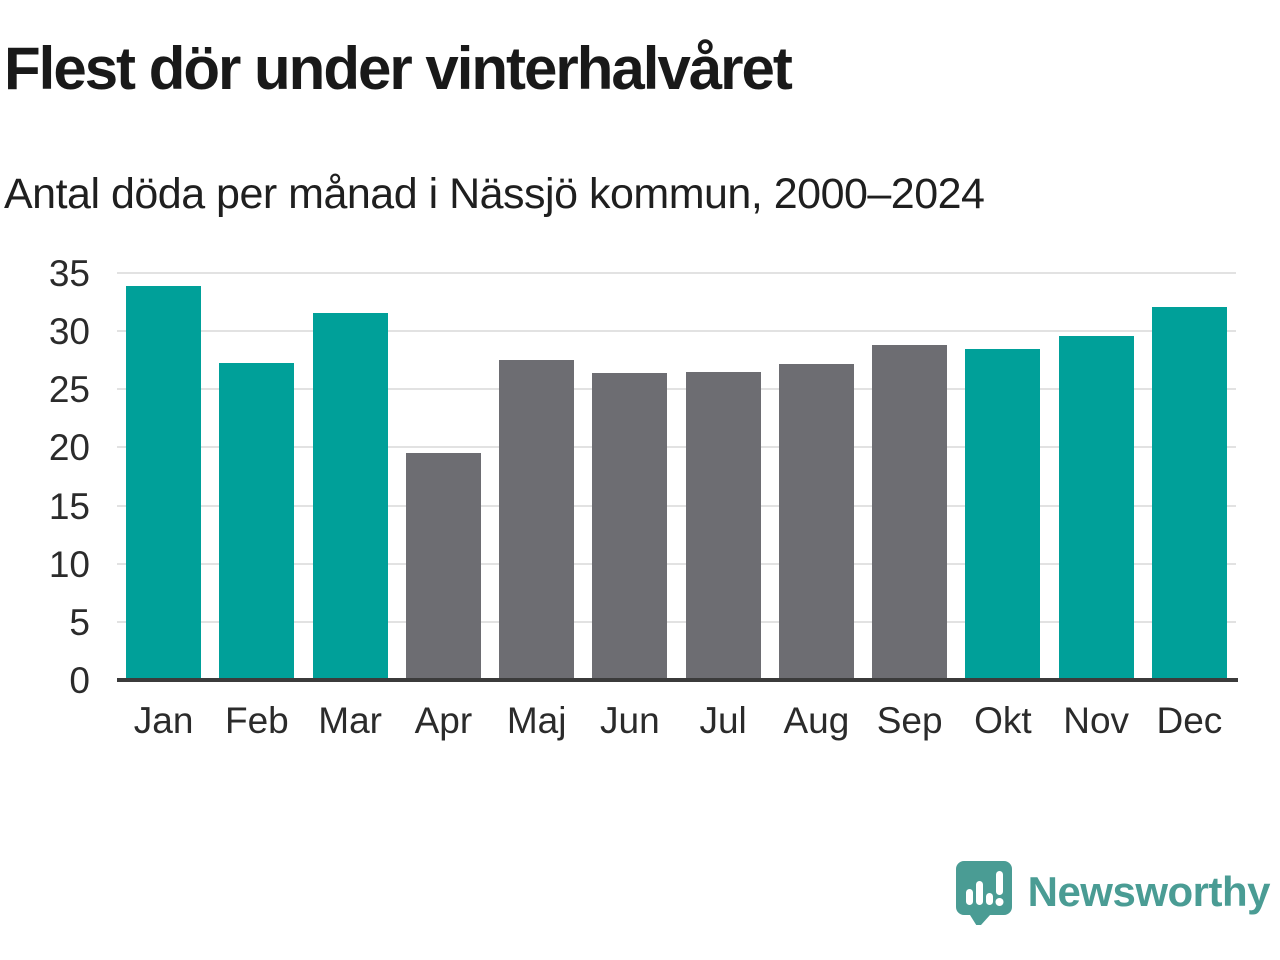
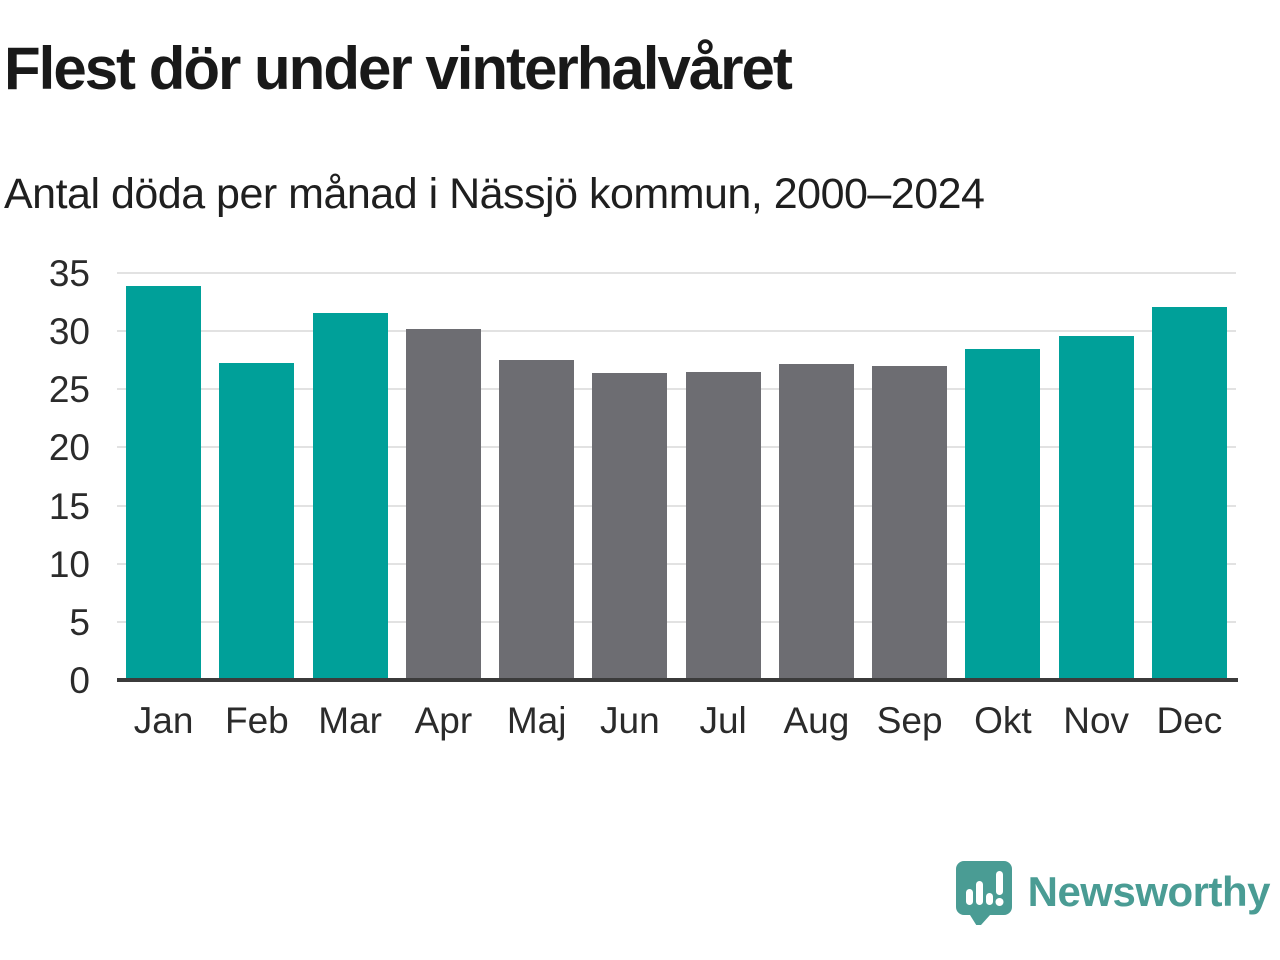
Apr: 19.5 -> 30.2
Sep: 28.8 -> 27.0
